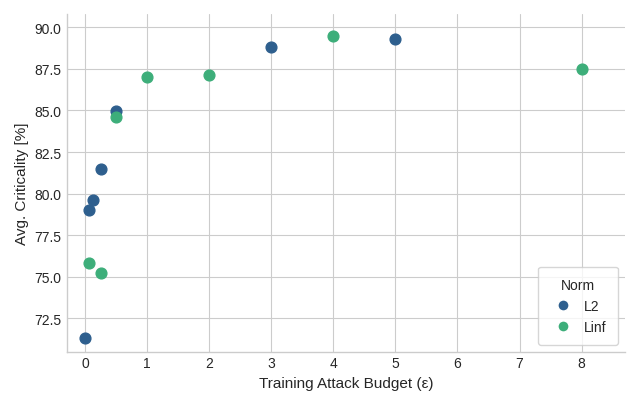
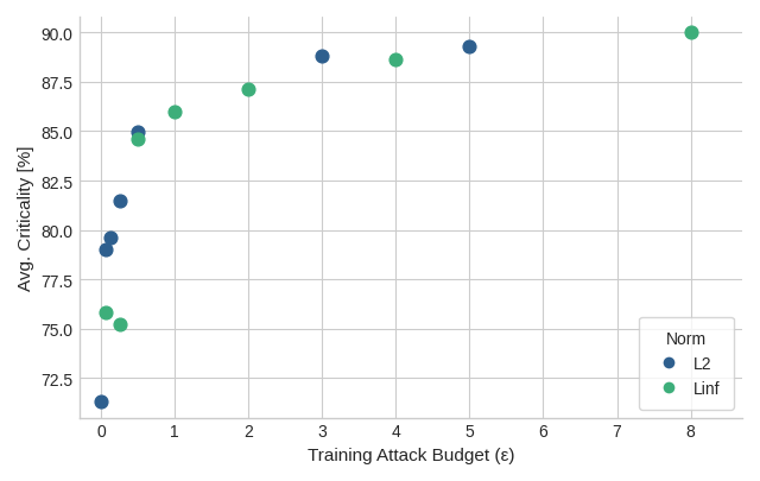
Linf/1: 87.0 -> 86.0
Linf/4: 89.5 -> 88.7
Linf/8: 87.5 -> 90.0
